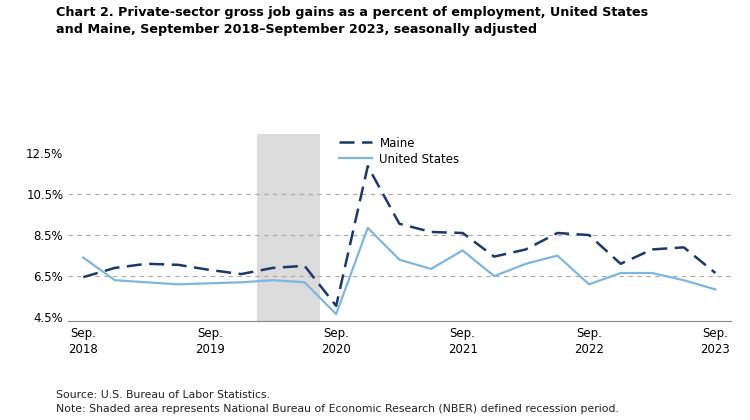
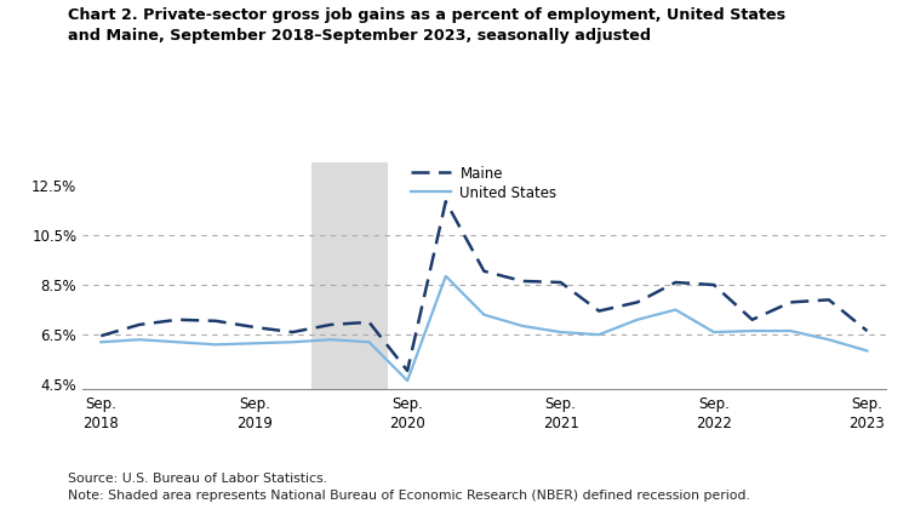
United States/Sep. 2018: 7.40% -> 6.20%
United States/Sep. 2021: 7.75% -> 6.60%
United States/Sep. 2022: 6.10% -> 6.60%
